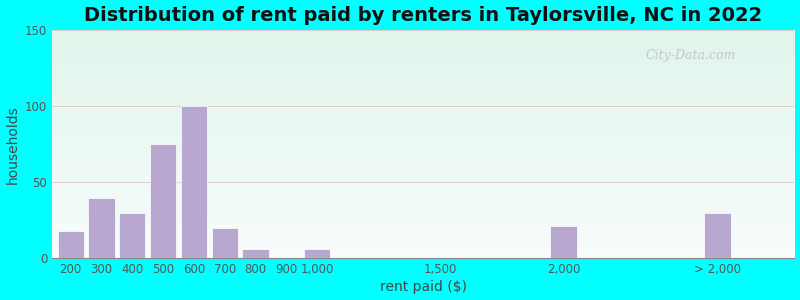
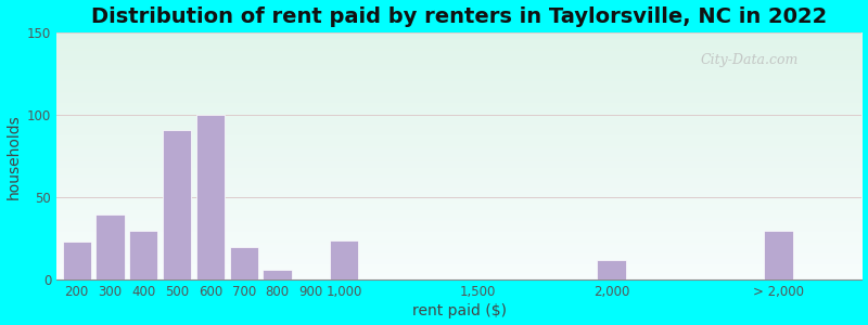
200: 18 -> 23
500: 75 -> 91
1,000: 6 -> 24
2,000: 21 -> 12
